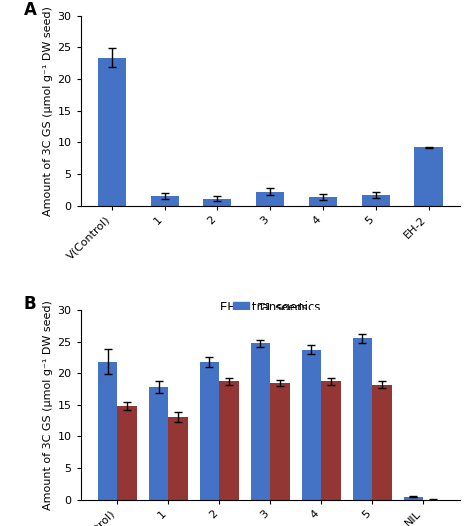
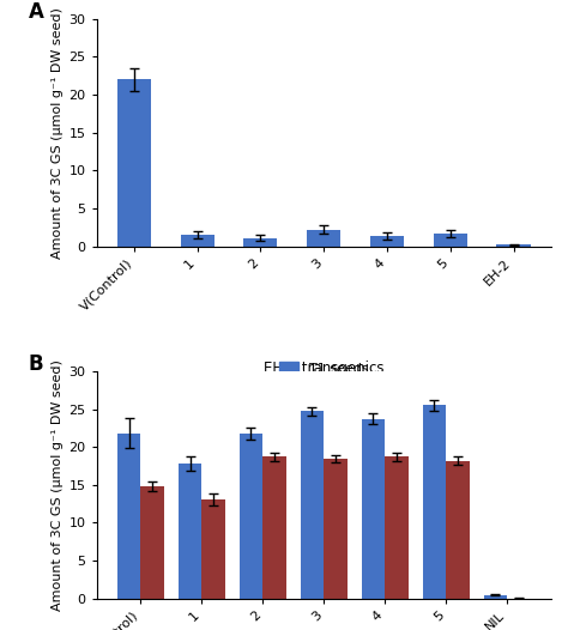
V(Control): 23.4 -> 22.0
EH-2: 9.2 -> 0.2
